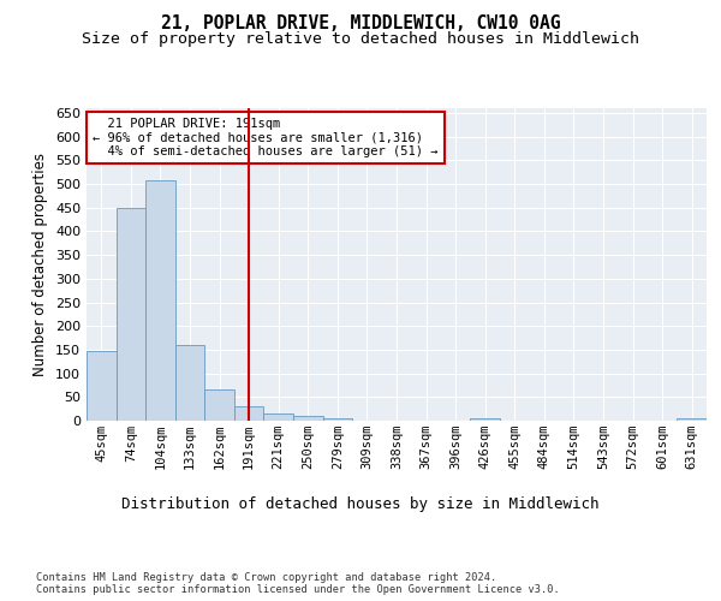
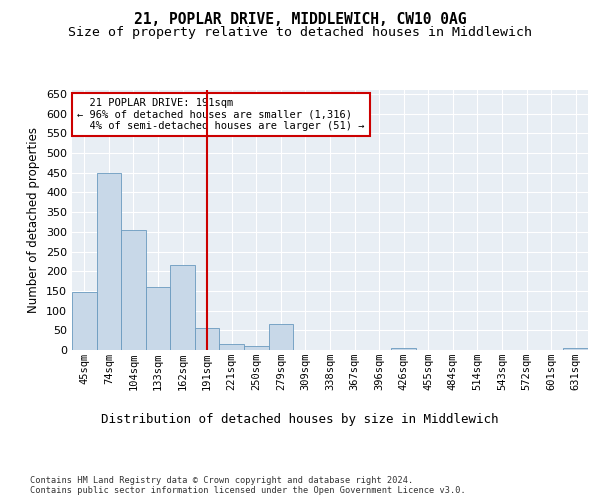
104sqm: 507 -> 305
162sqm: 67 -> 215
191sqm: 31 -> 55
279sqm: 6 -> 65
